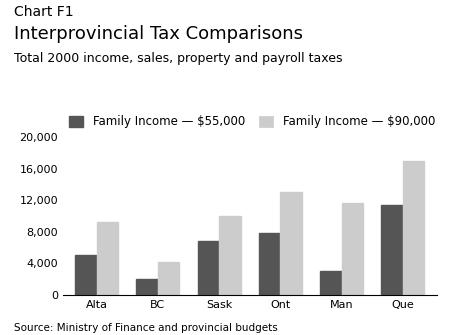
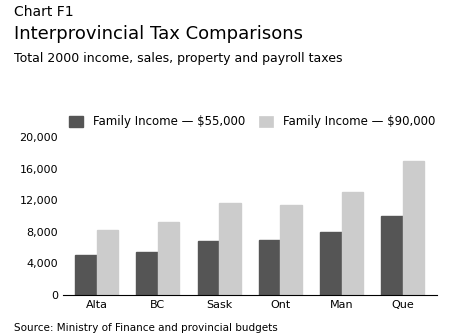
Family Income — $90,000/Alta: 9,200 -> 8,200
Family Income — $55,000/BC: 2,000 -> 5,500
Family Income — $90,000/BC: 4,200 -> 9,200
Family Income — $90,000/Sask: 10,000 -> 11,700
Family Income — $55,000/Ont: 7,800 -> 7,000
Family Income — $90,000/Ont: 13,000 -> 11,400
Family Income — $55,000/Man: 3,000 -> 8,000
Family Income — $90,000/Man: 11,600 -> 13,000
Family Income — $55,000/Que: 11,400 -> 10,000
